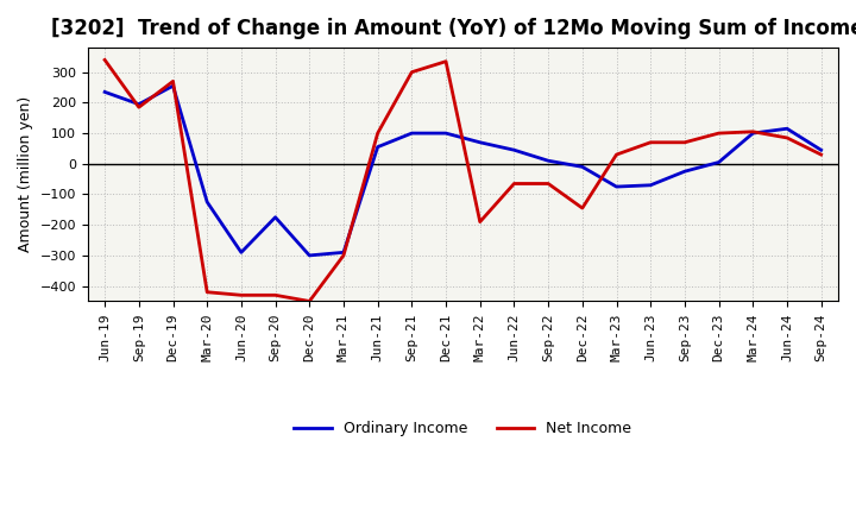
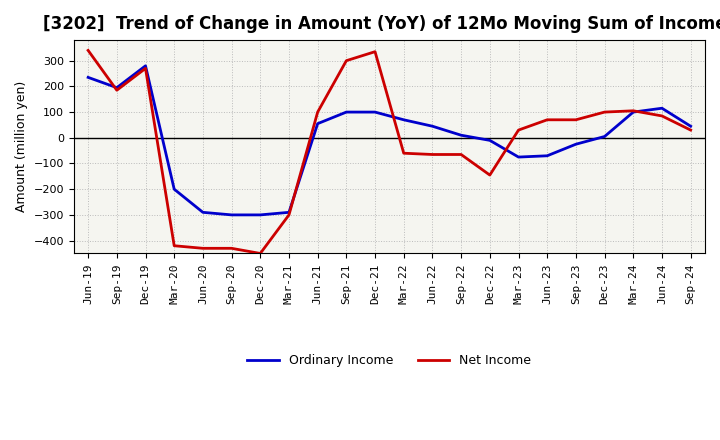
Ordinary Income/Dec-19: 255 -> 280
Ordinary Income/Mar-20: -125 -> -200
Ordinary Income/Sep-20: -175 -> -300
Net Income/Mar-22: -190 -> -60
